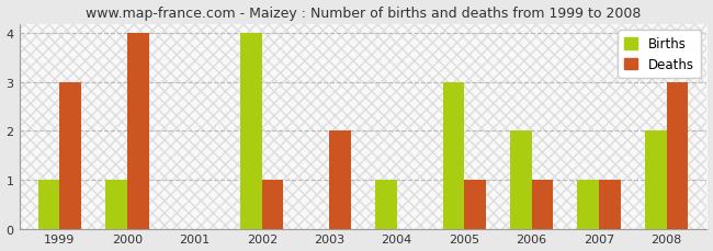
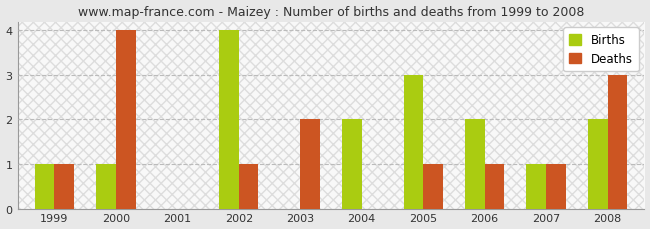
Deaths/1999: 3 -> 1
Births/2004: 1 -> 2
